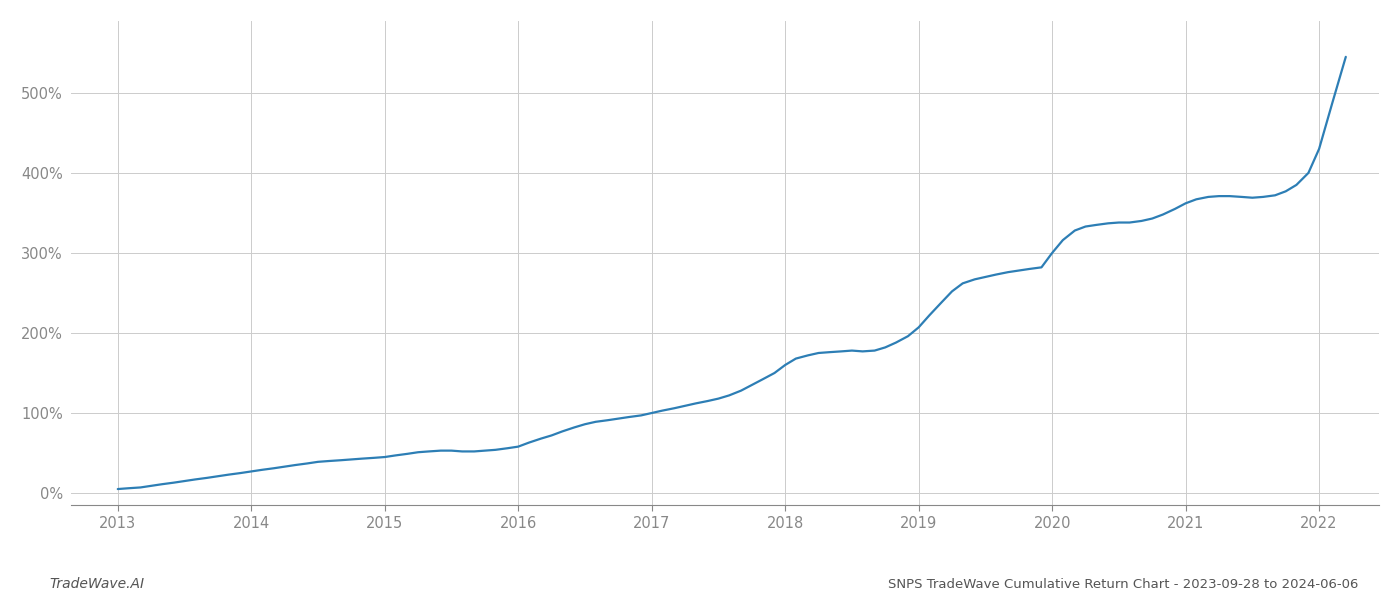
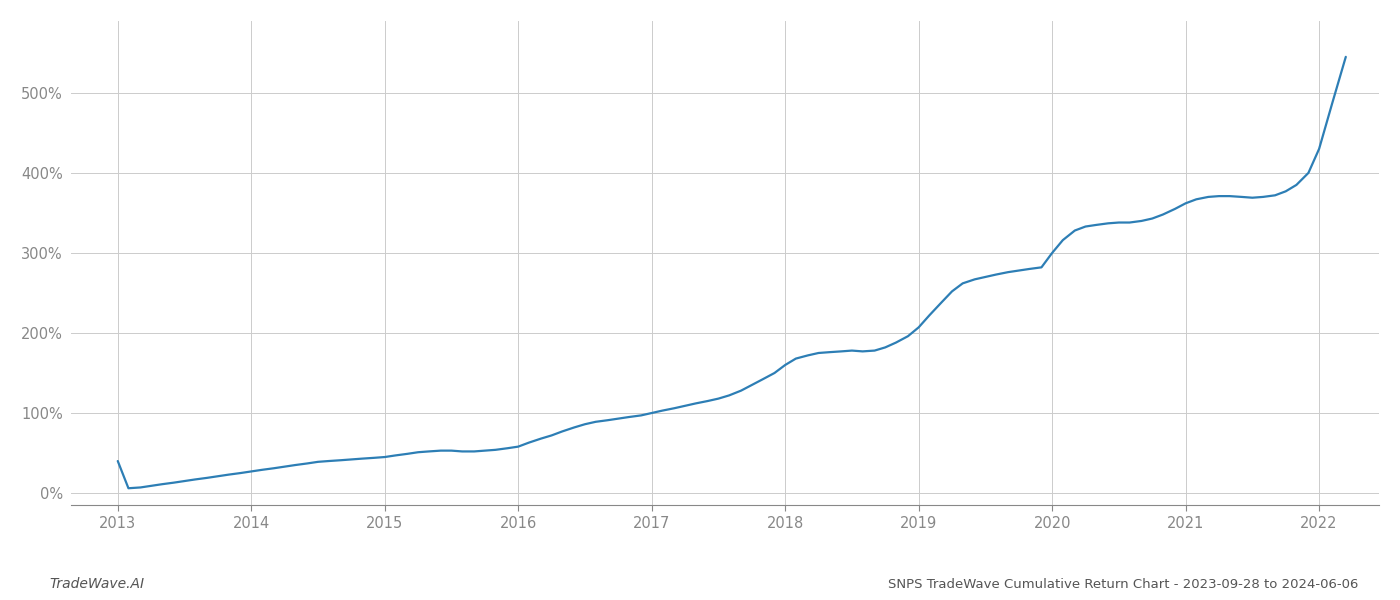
2013: 5% -> 40%
